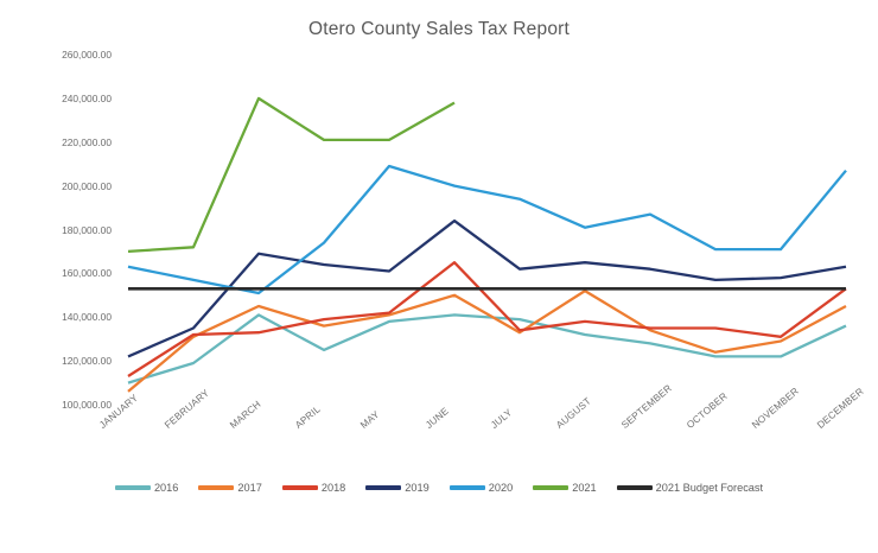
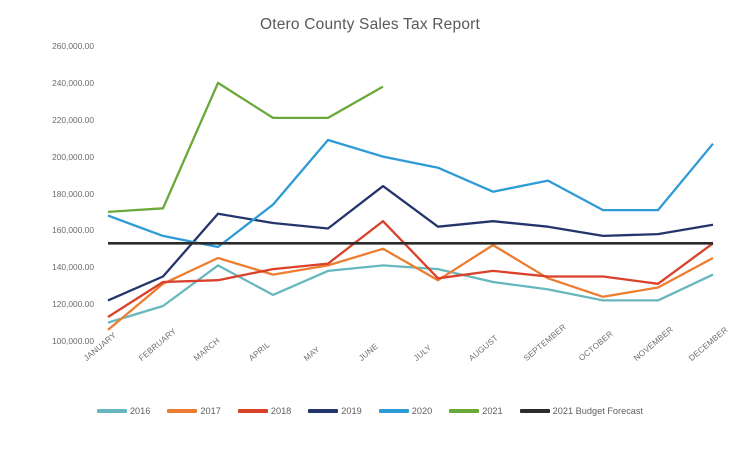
2020/JANUARY: 163000 -> 168000
